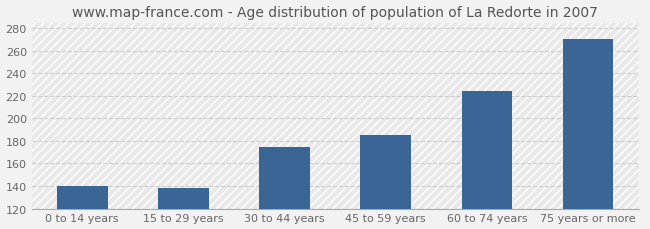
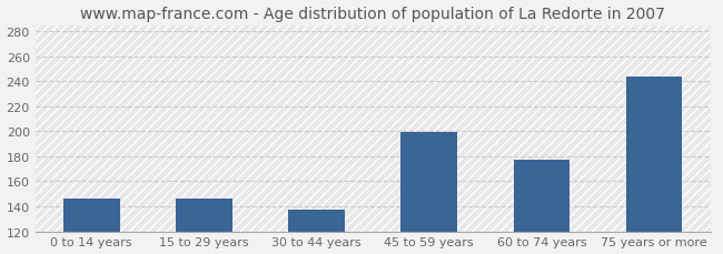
0 to 14 years: 140 -> 146
15 to 29 years: 138 -> 146
30 to 44 years: 175 -> 137
45 to 59 years: 185 -> 199
60 to 74 years: 224 -> 177
75 years or more: 270 -> 244
